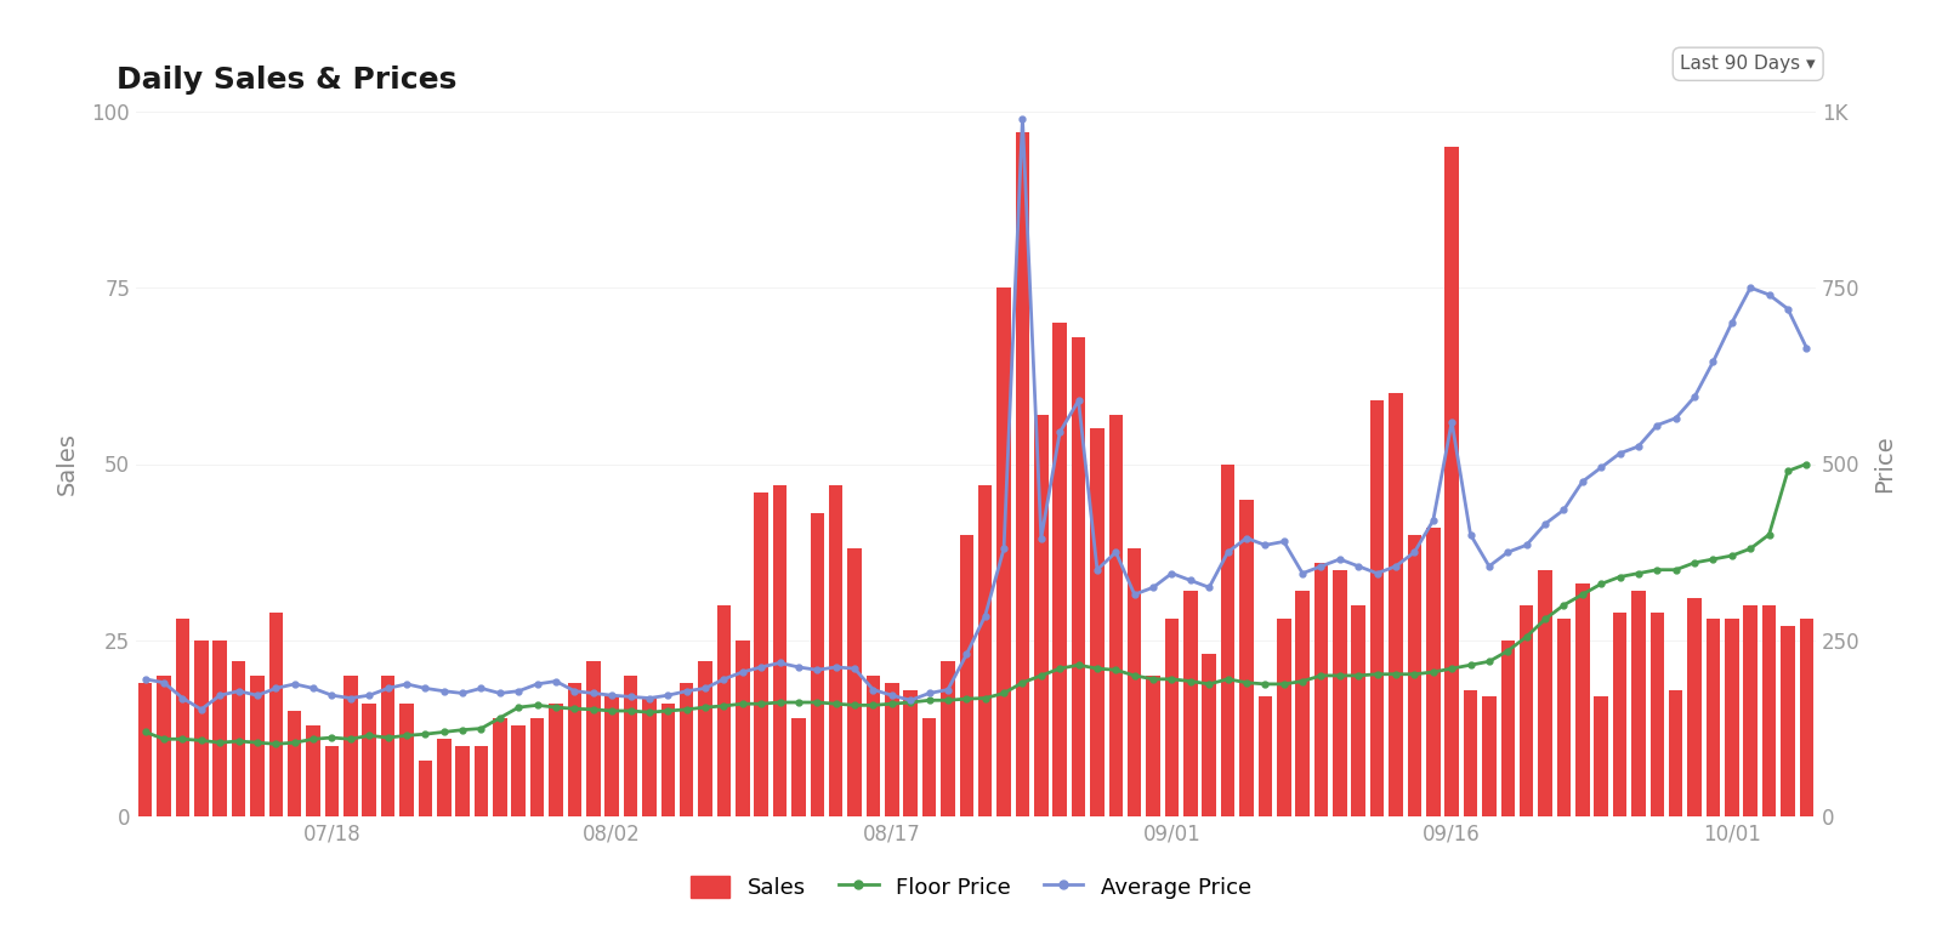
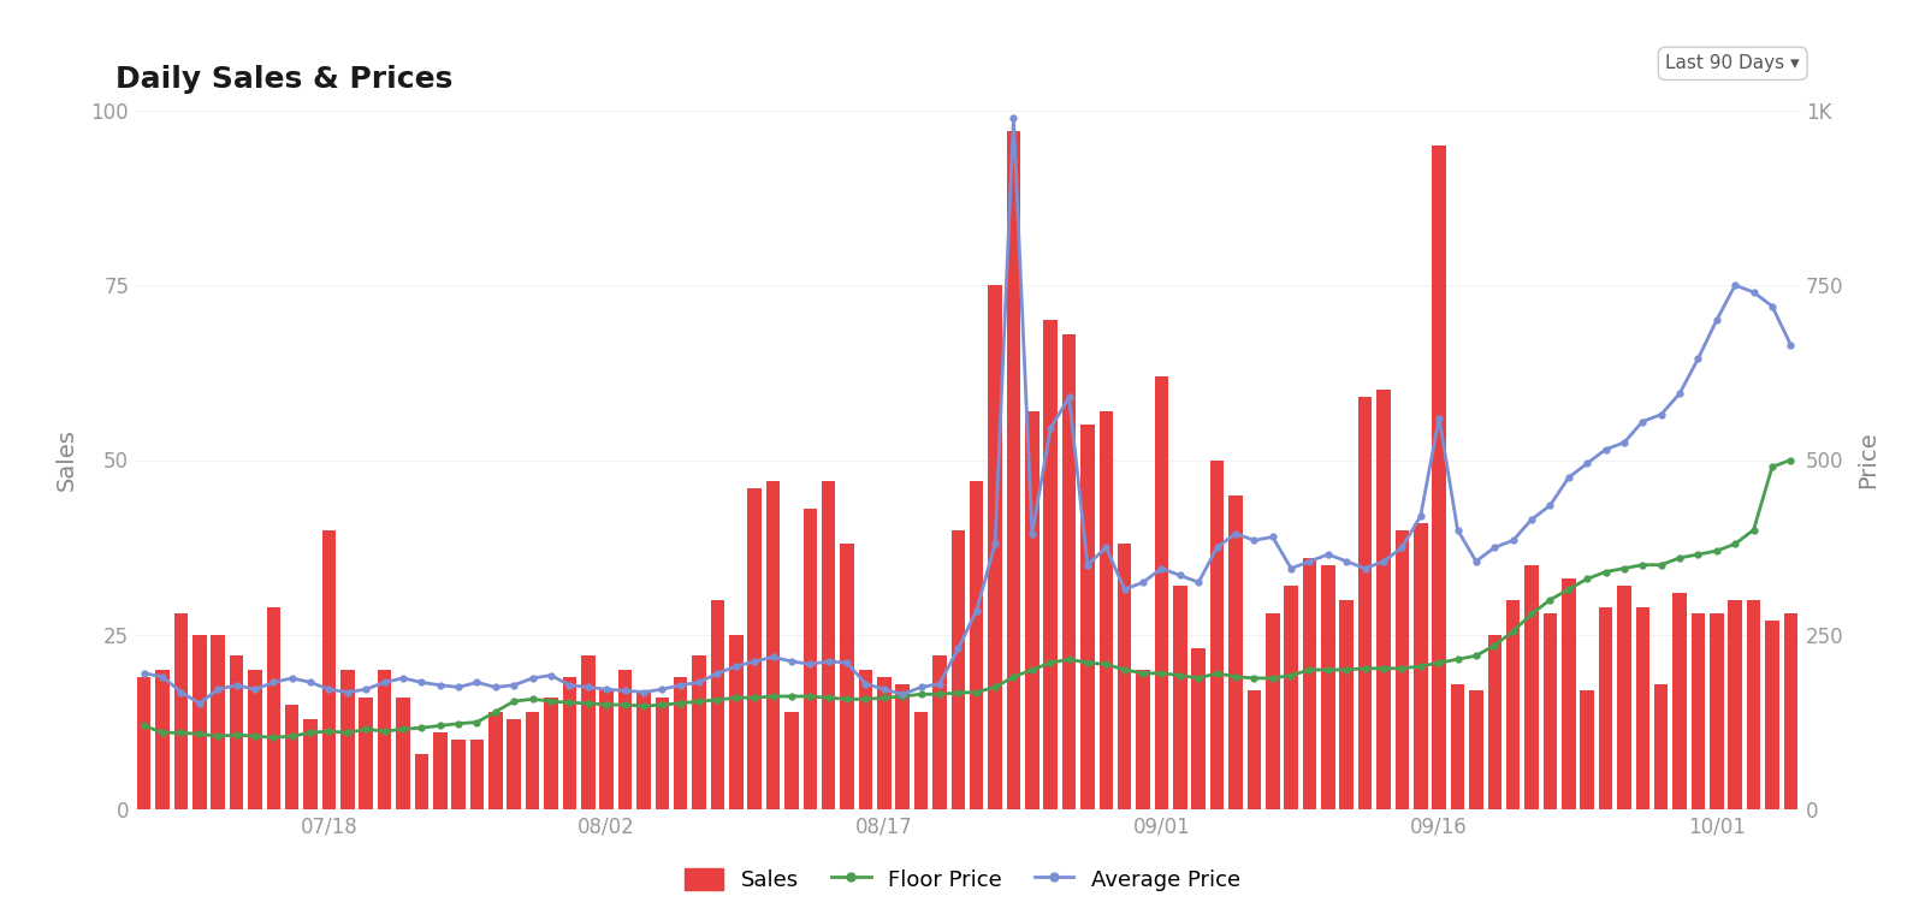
Sales/07/18: 10 -> 40
Sales/09/01: 28 -> 62
